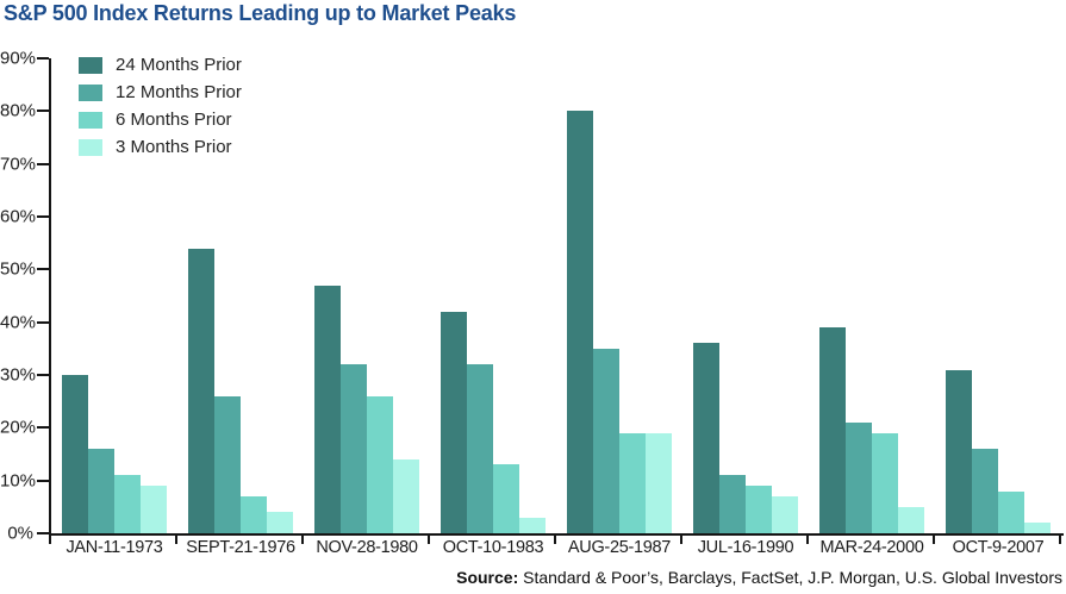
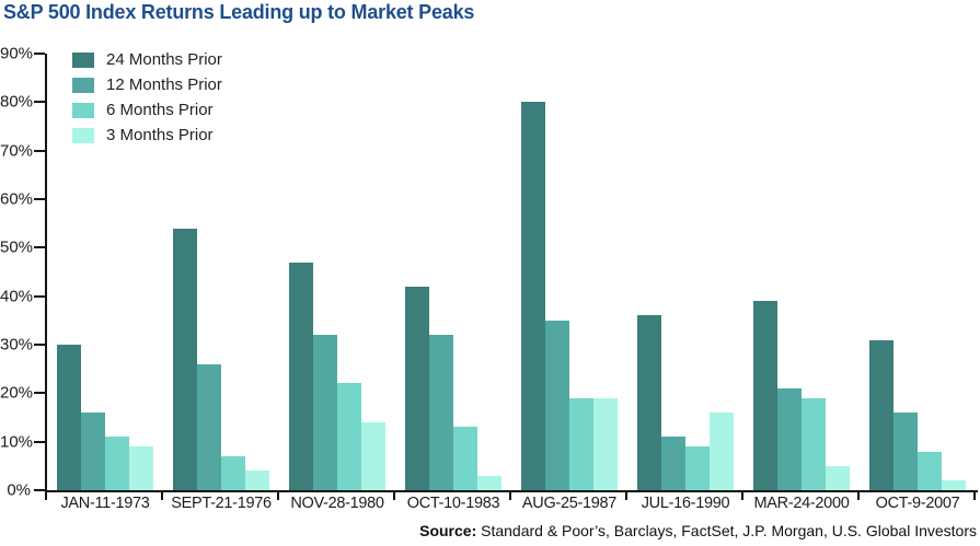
6 Months Prior/NOV-28-1980: 26% -> 22%
3 Months Prior/JUL-16-1990: 7% -> 16%
